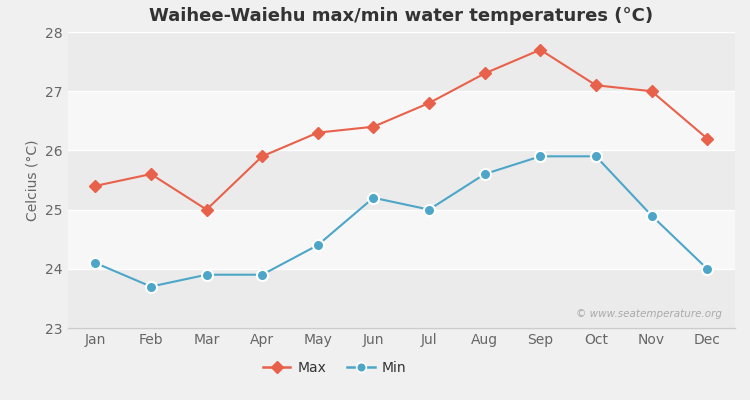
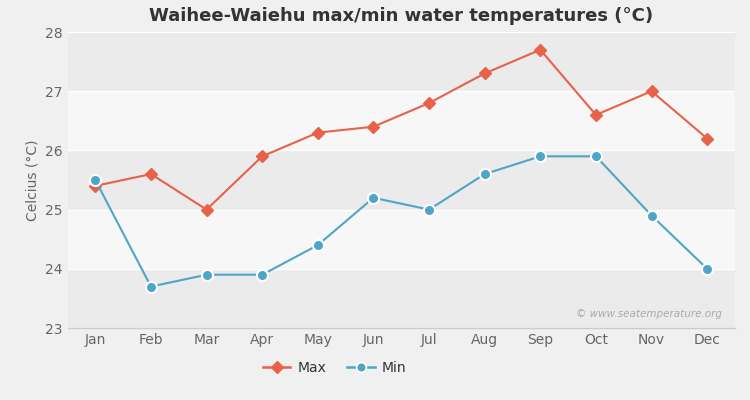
Min/Jan: 24.1 -> 25.5
Max/Oct: 27.1 -> 26.6
